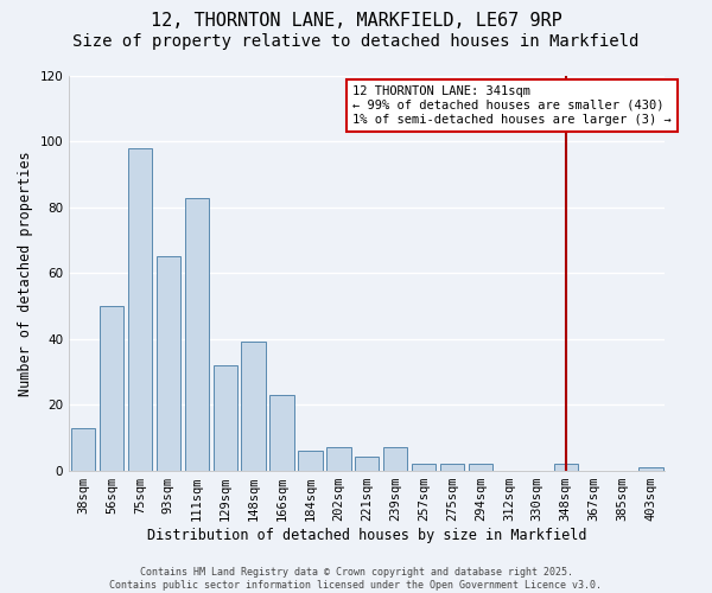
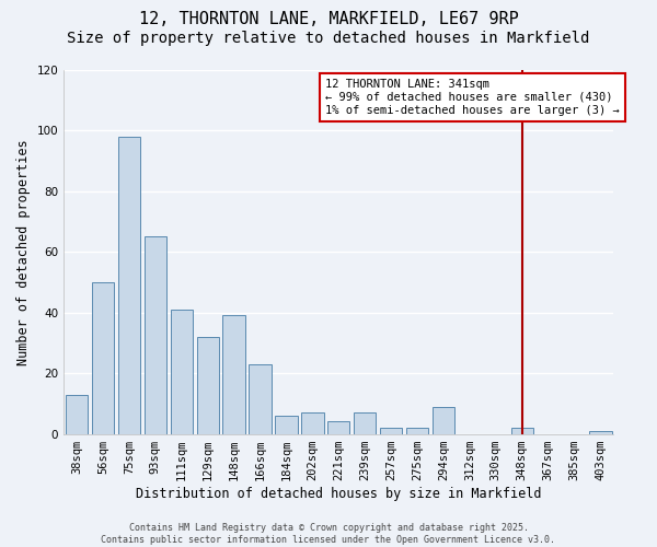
111sqm: 83 -> 41
294sqm: 2 -> 9
